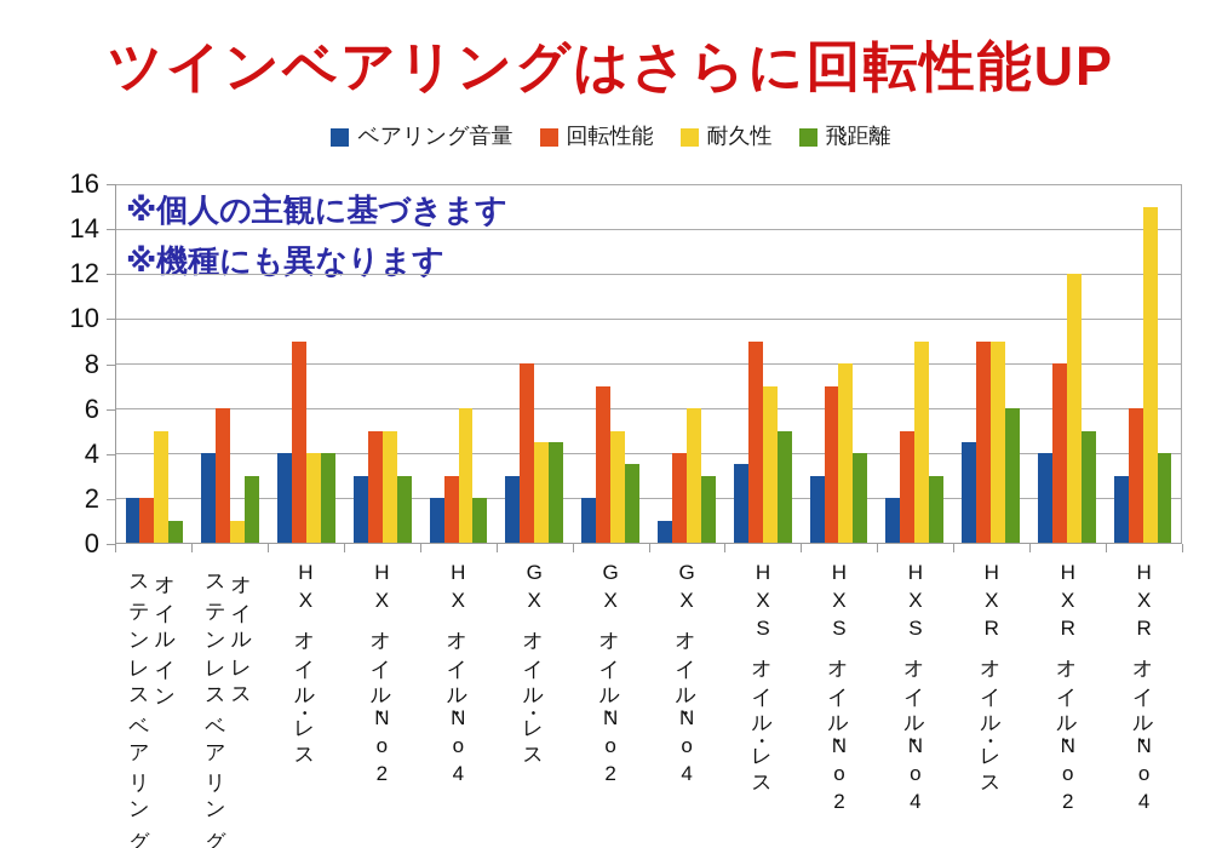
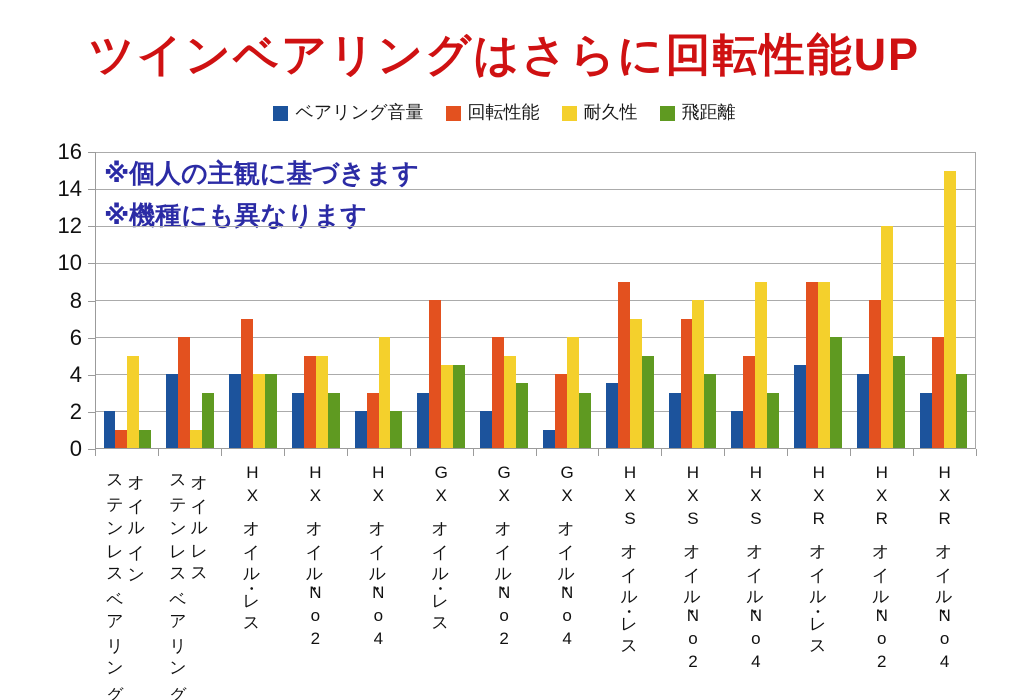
回転性能/オイルイン ステンレスベアリング: 2 -> 1
回転性能/HXオイル・レス: 9 -> 7
回転性能/GXオイル・No2: 7 -> 6
